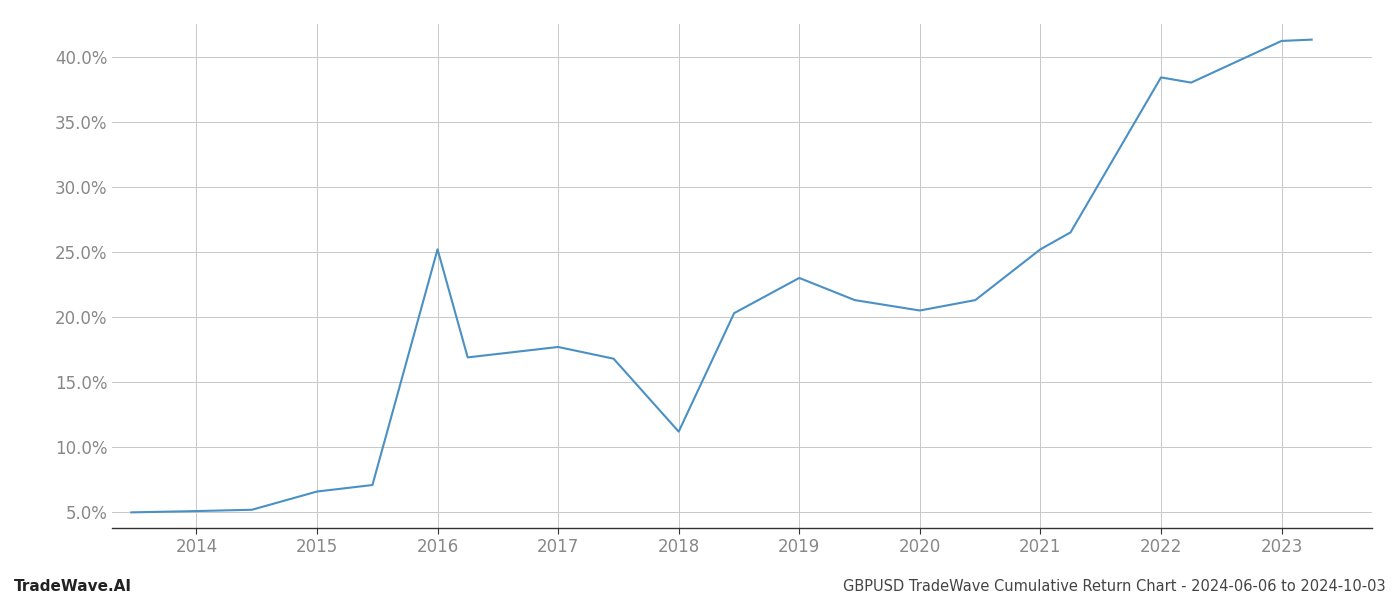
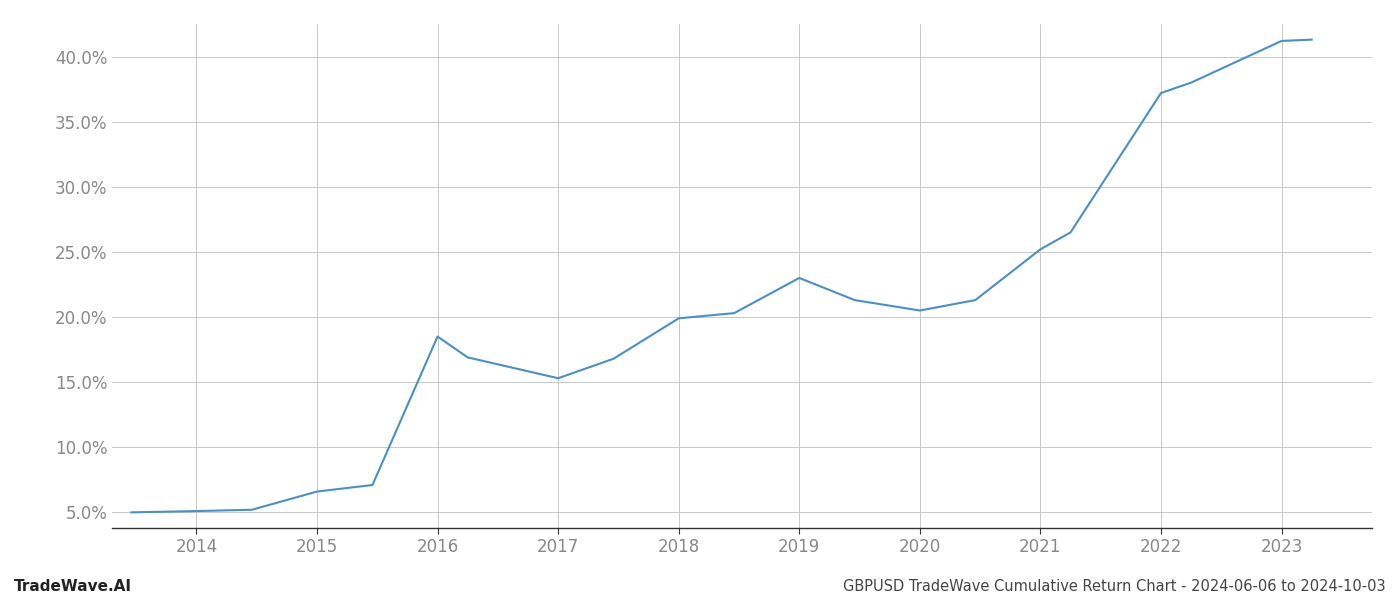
2016: 25.2% -> 18.5%
2017: 17.7% -> 15.3%
2018: 11.2% -> 19.9%
2022: 38.4% -> 37.2%
